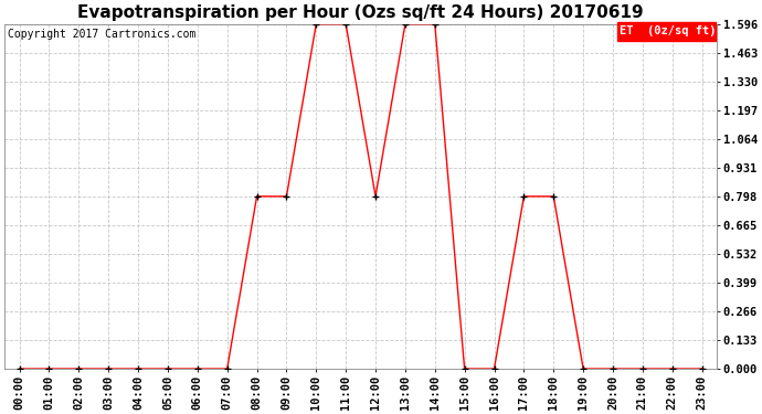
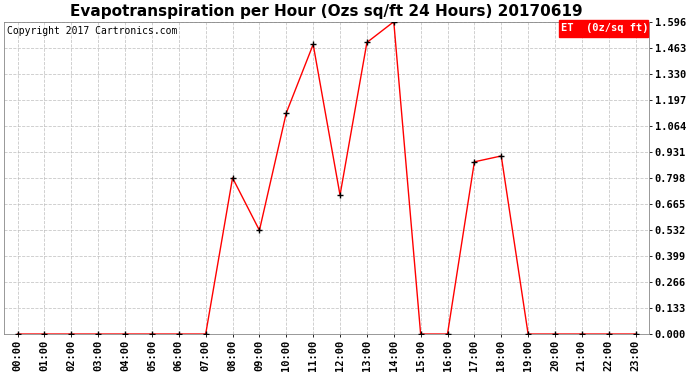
09:00: 0.80 -> 0.53
10:00: 1.60 -> 1.13
11:00: 1.60 -> 1.48
12:00: 0.80 -> 0.71
13:00: 1.60 -> 1.49
17:00: 0.80 -> 0.88
18:00: 0.80 -> 0.91
